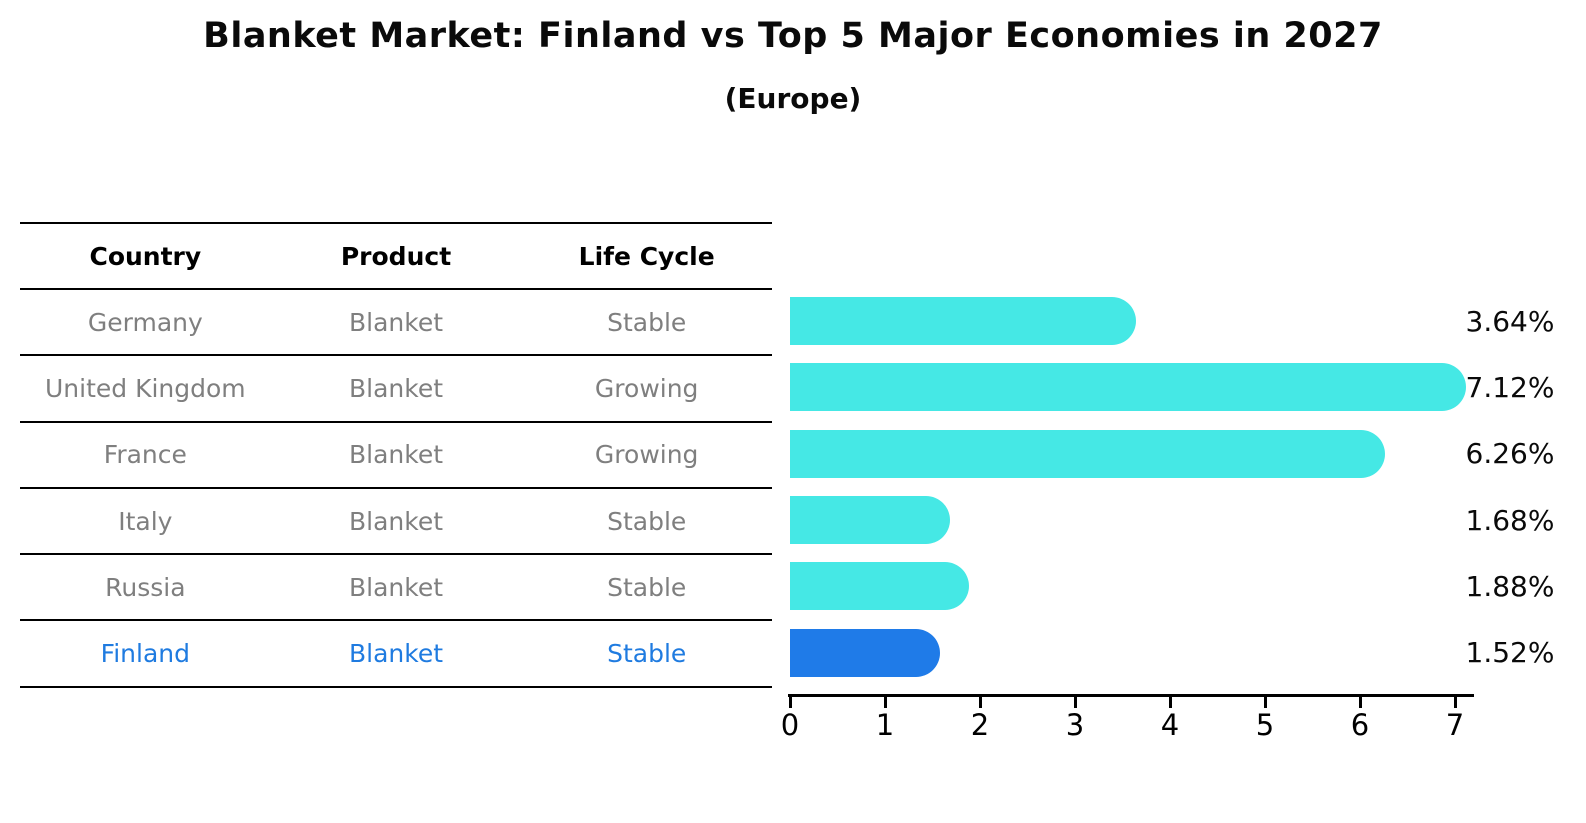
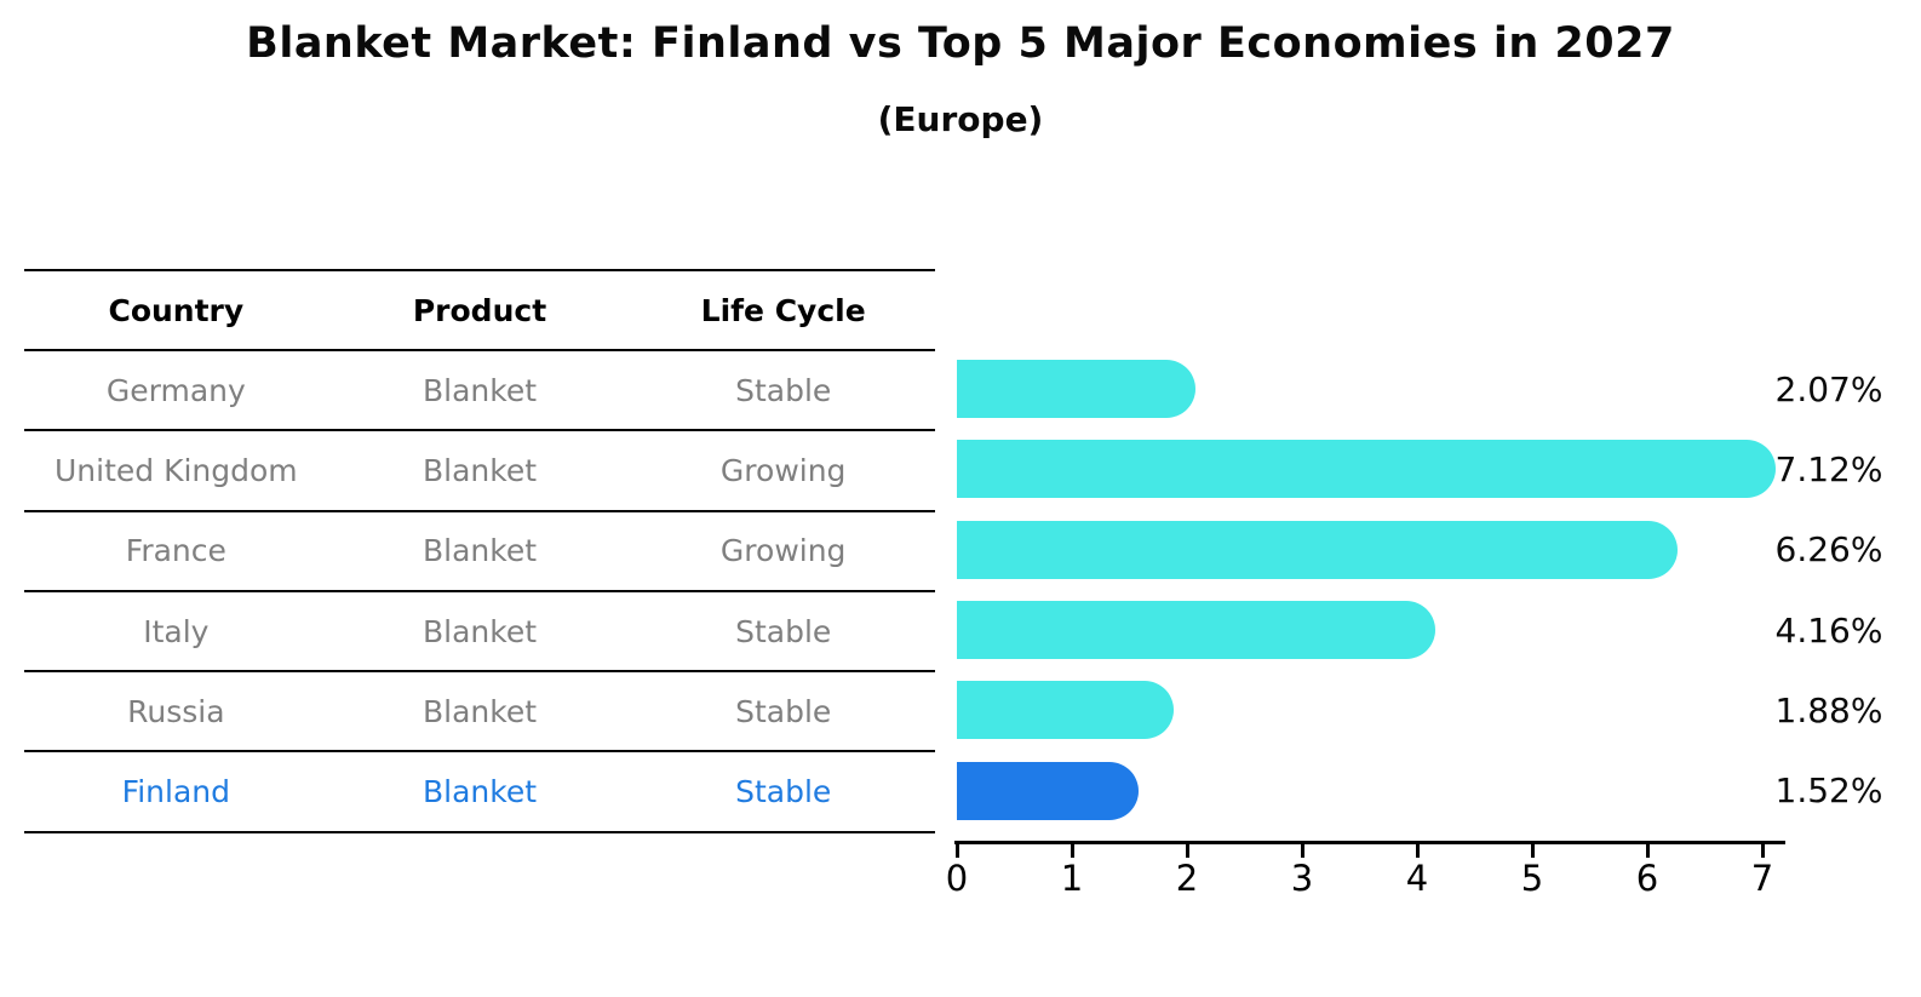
Germany: 3.64% -> 2.07%
Italy: 1.68% -> 4.16%
